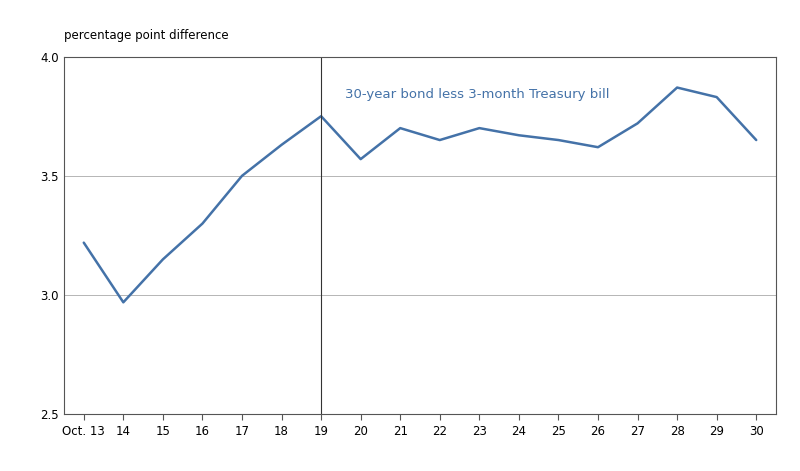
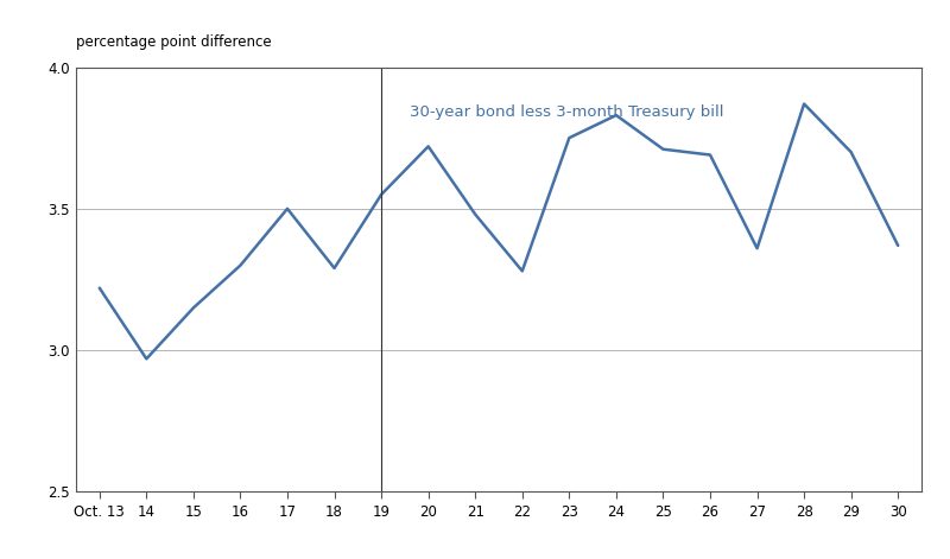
18: 3.63 -> 3.29
19: 3.75 -> 3.55
20: 3.57 -> 3.72
21: 3.70 -> 3.48
22: 3.65 -> 3.28
23: 3.70 -> 3.75
24: 3.67 -> 3.83
25: 3.65 -> 3.71
26: 3.62 -> 3.69
27: 3.72 -> 3.36
29: 3.83 -> 3.70
30: 3.65 -> 3.37
